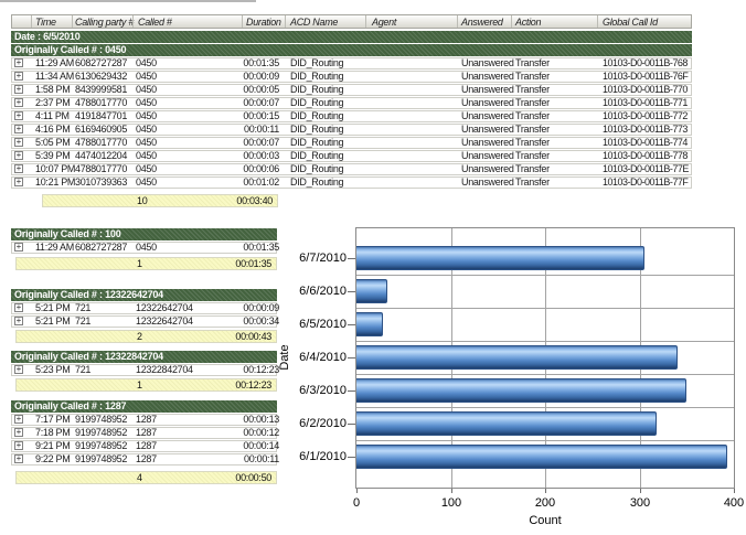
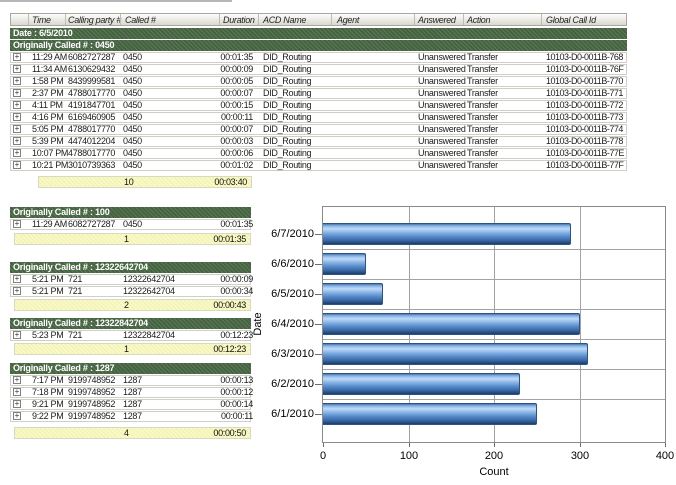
6/7/2010: 300 -> 290
6/6/2010: 30 -> 50
6/5/2010: 30 -> 70
6/4/2010: 340 -> 300
6/3/2010: 350 -> 310
6/2/2010: 320 -> 230
6/1/2010: 390 -> 250
